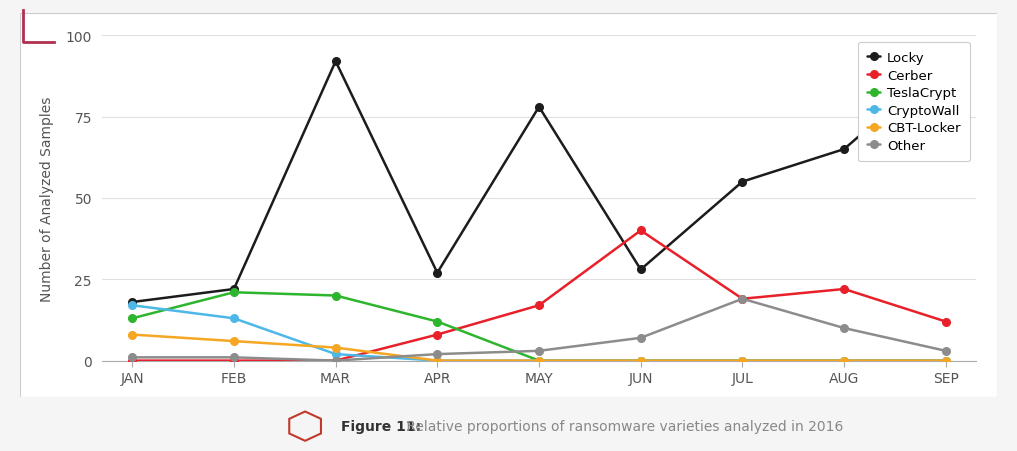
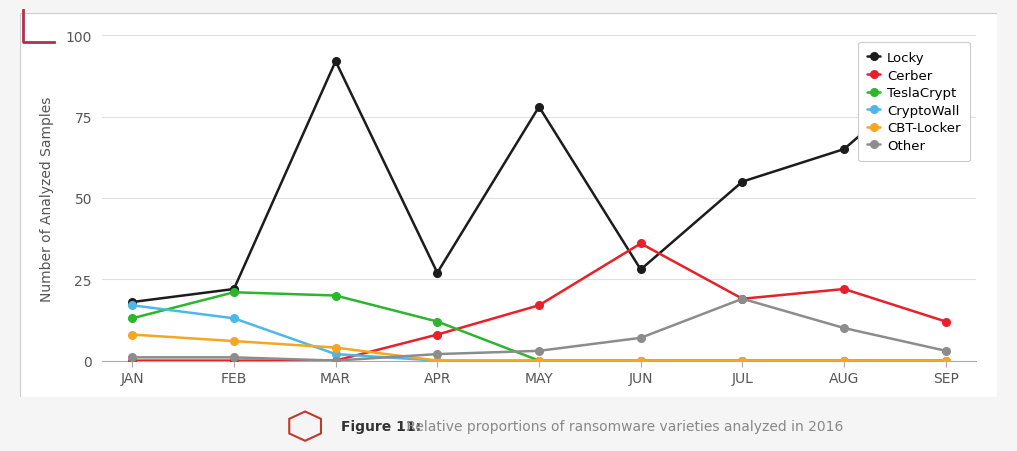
Cerber/JUN: 40 -> 36
